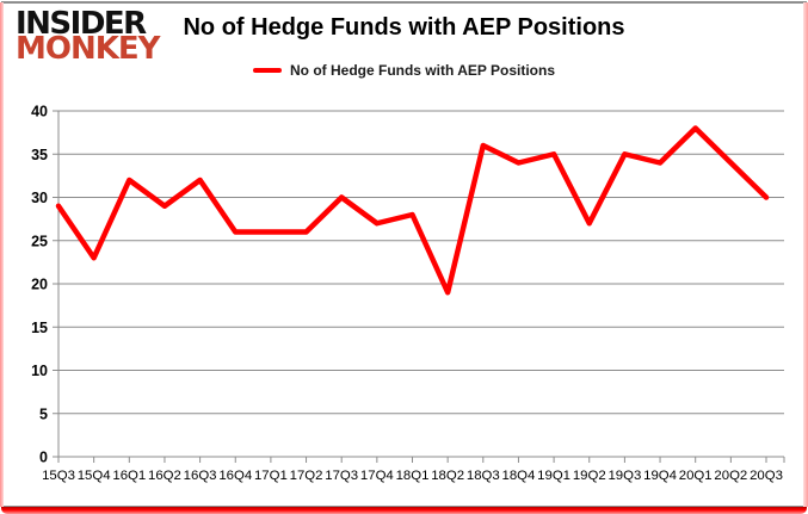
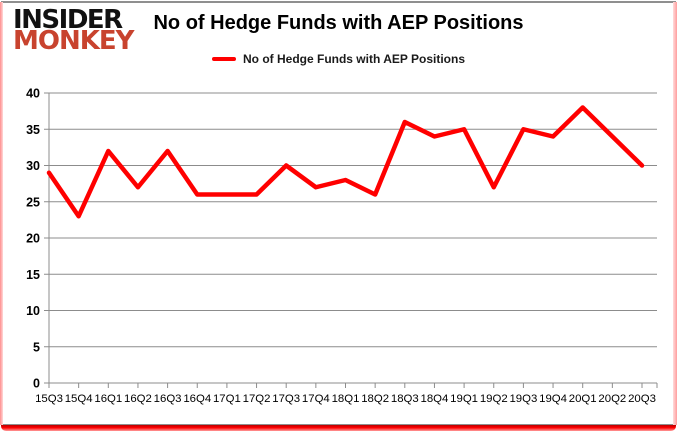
16Q2: 29 -> 27
18Q2: 19 -> 26
